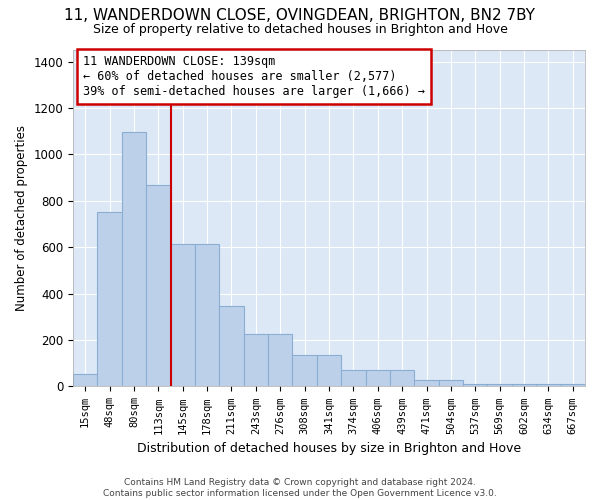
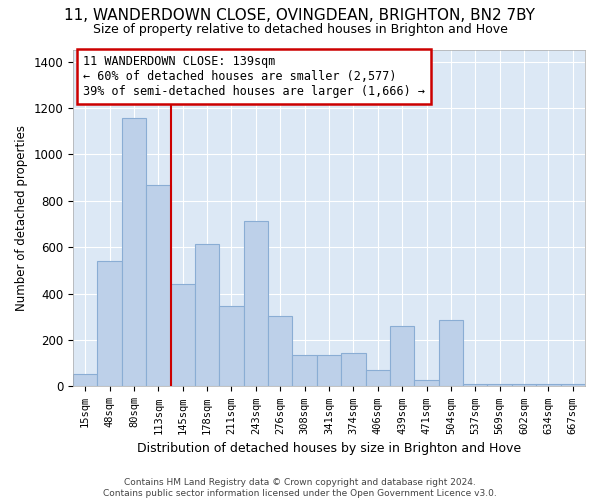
48sqm: 750 -> 540
80sqm: 1095 -> 1155
145sqm: 615 -> 440
243sqm: 228 -> 715
276sqm: 228 -> 305
374sqm: 70 -> 145
439sqm: 70 -> 260
504sqm: 28 -> 285
